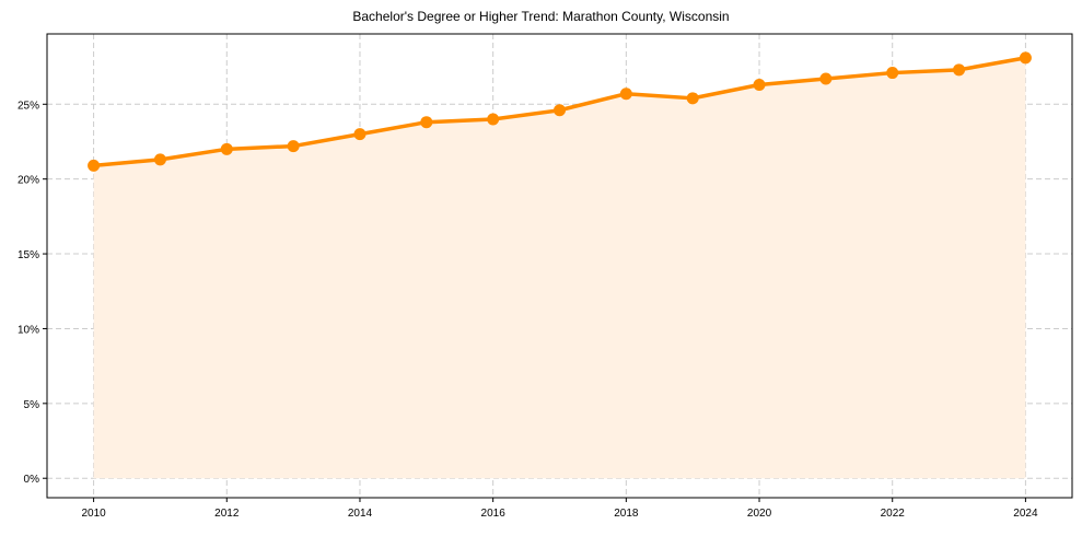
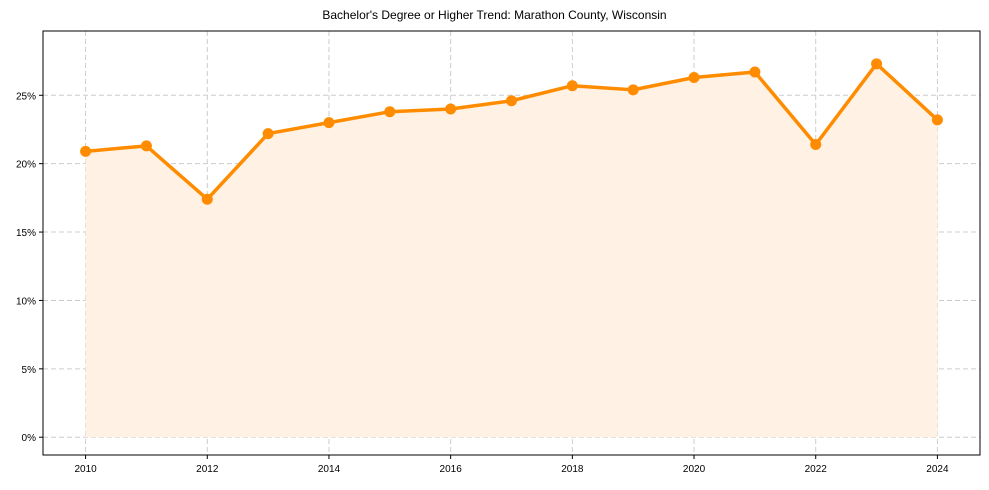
2012: 22.0% -> 17.4%
2022: 27.1% -> 21.4%
2024: 28.1% -> 23.2%
